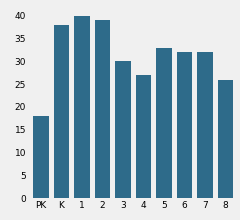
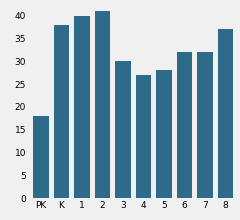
2: 39 -> 41
5: 33 -> 28
8: 26 -> 37
